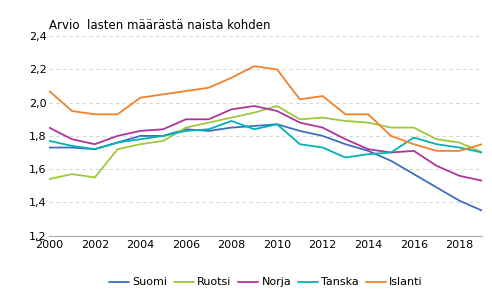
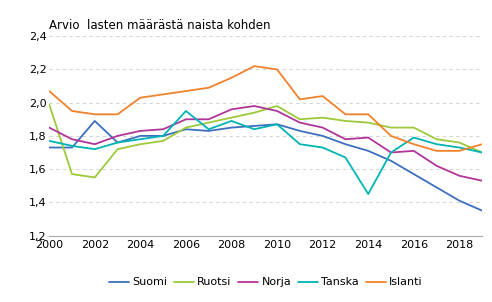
Ruotsi/2000: 1,54 -> 1,99
Suomi/2002: 1,72 -> 1,89
Tanska/2006: 1,83 -> 1,95
Norja/2014: 1,72 -> 1,79
Tanska/2014: 1,69 -> 1,45
